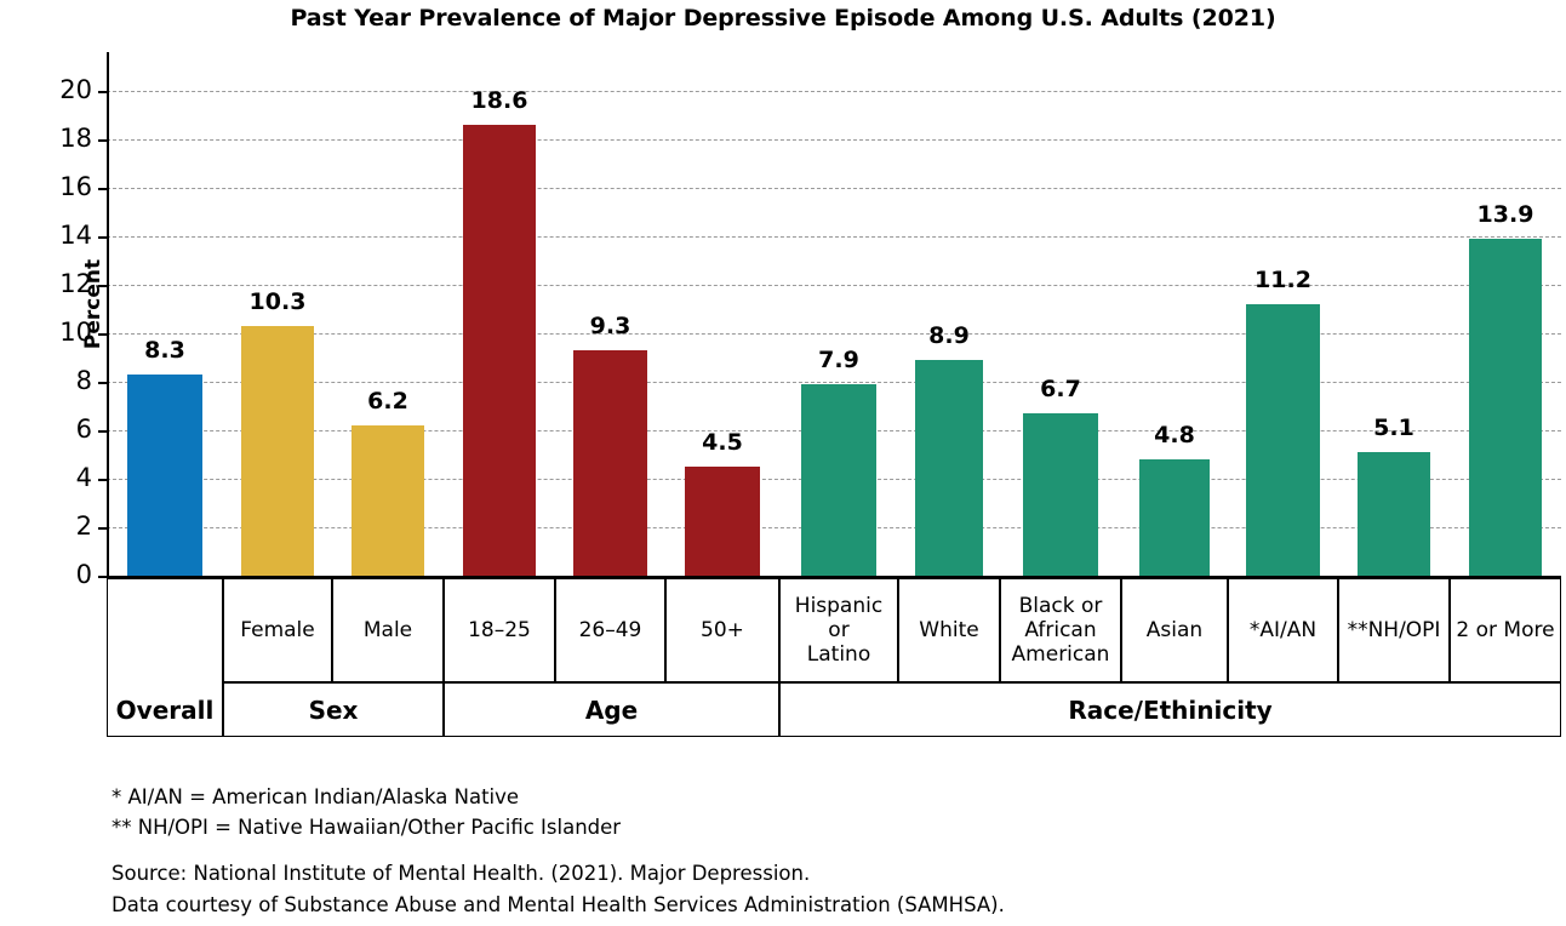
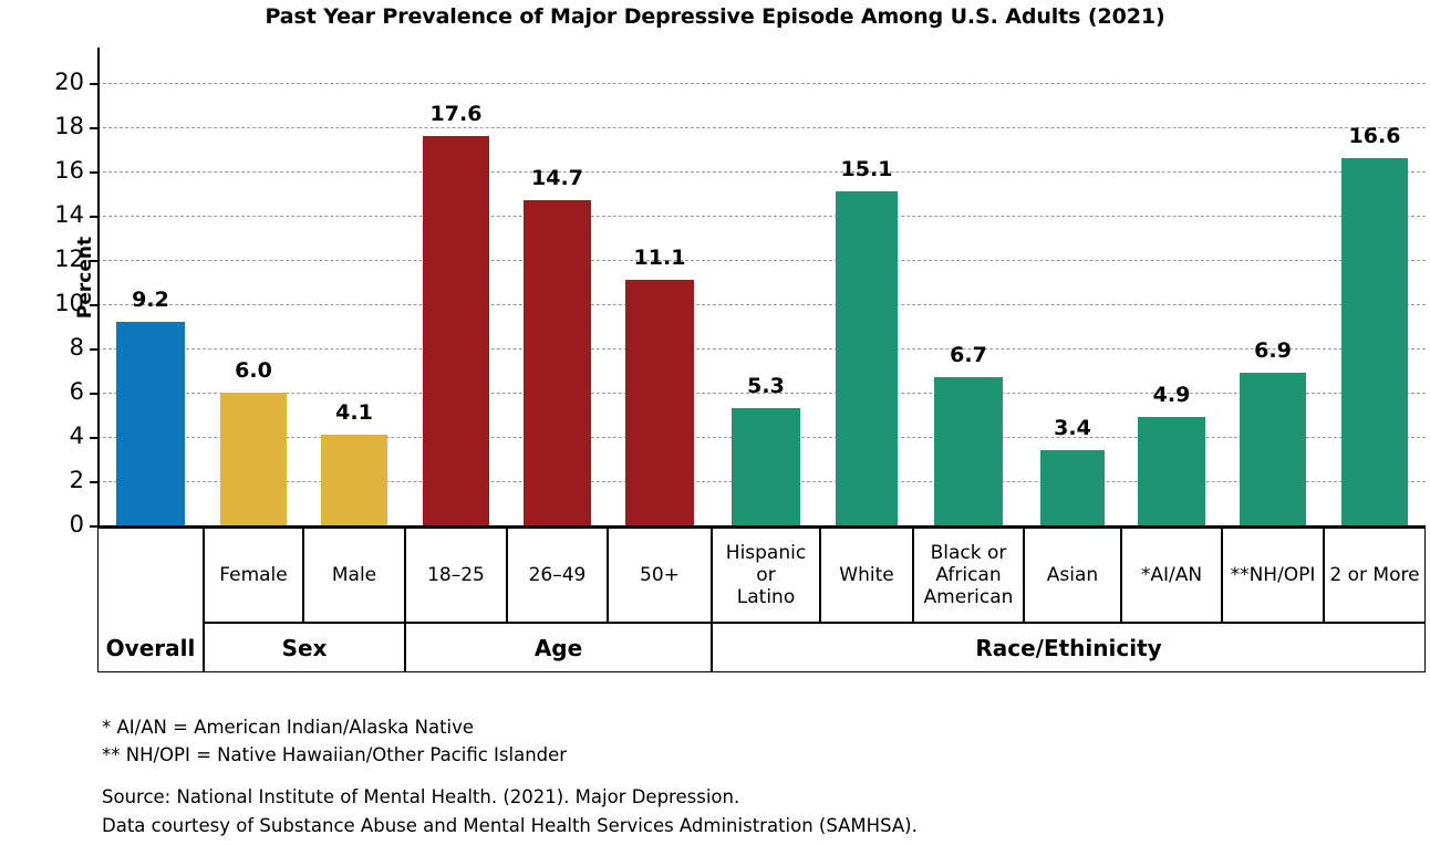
Overall: 8.3 -> 9.2
Female: 10.3 -> 6.0
Male: 6.2 -> 4.1
18–25: 18.6 -> 17.6
26–49: 9.3 -> 14.7
50+: 4.5 -> 11.1
Hispanic or Latino: 7.9 -> 5.3
White: 8.9 -> 15.1
Asian: 4.8 -> 3.4
*AI/AN: 11.2 -> 4.9
**NH/OPI: 5.1 -> 6.9
2 or More: 13.9 -> 16.6
